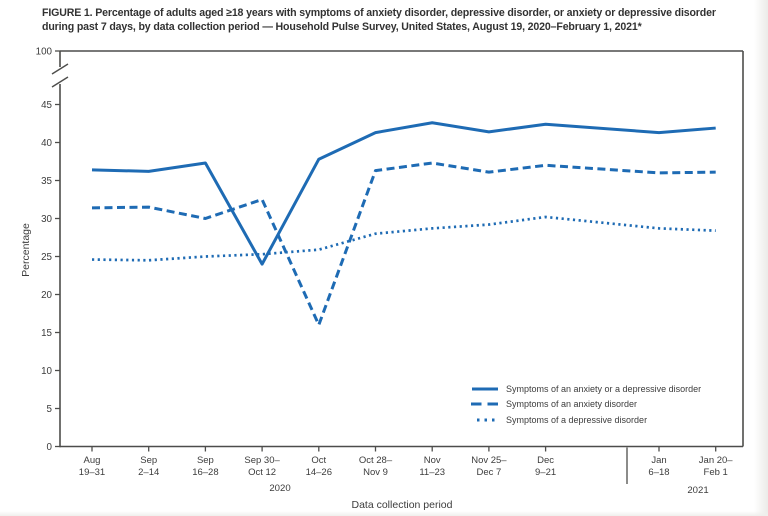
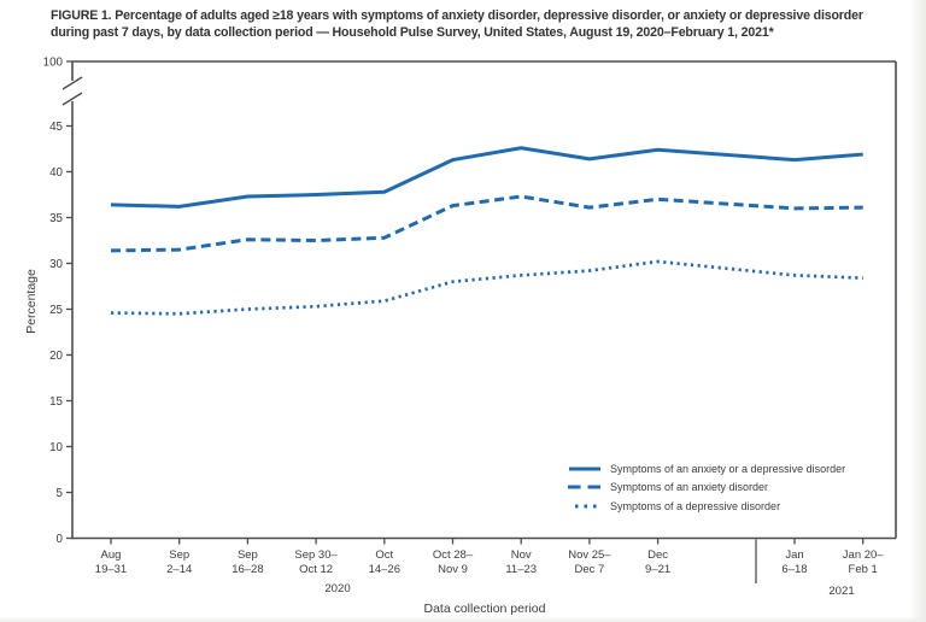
Symptoms of an anxiety disorder/Sep 16–28: 30 -> 33
Symptoms of an anxiety or a depressive disorder/Sep 30–Oct 12: 24 -> 38
Symptoms of an anxiety disorder/Oct 14–26: 16 -> 33
